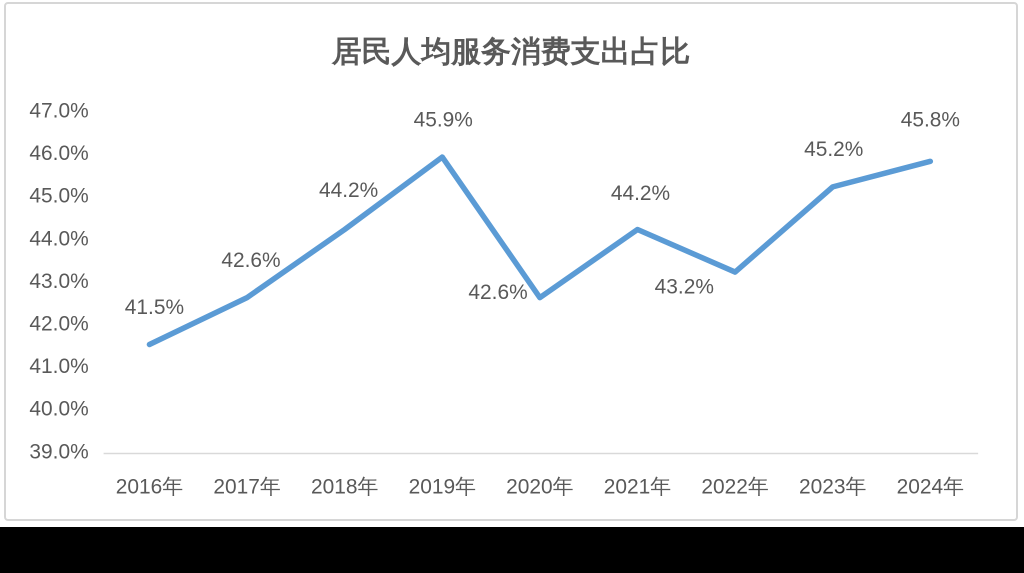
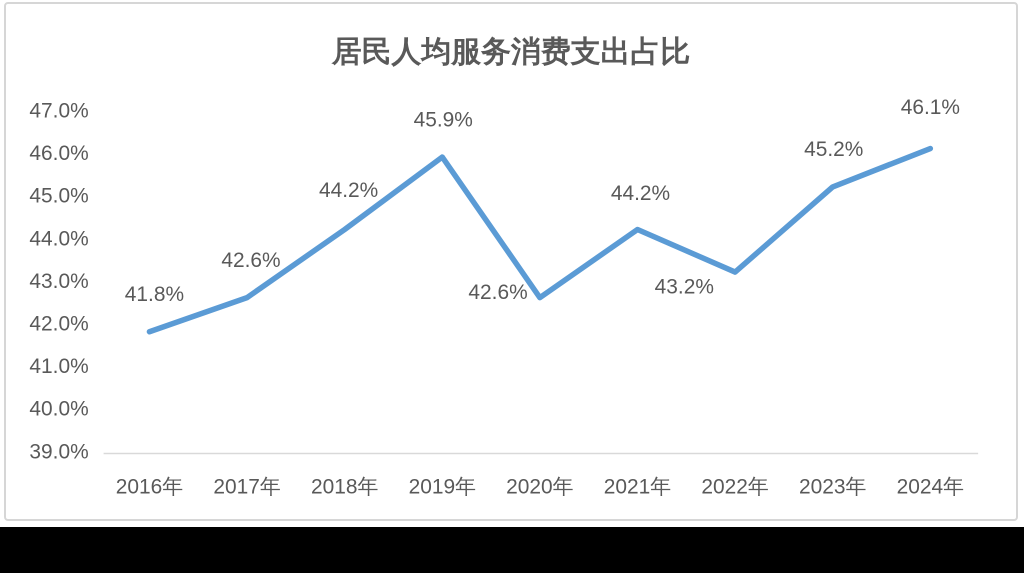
2016年: 41.5% -> 41.8%
2024年: 45.8% -> 46.1%
